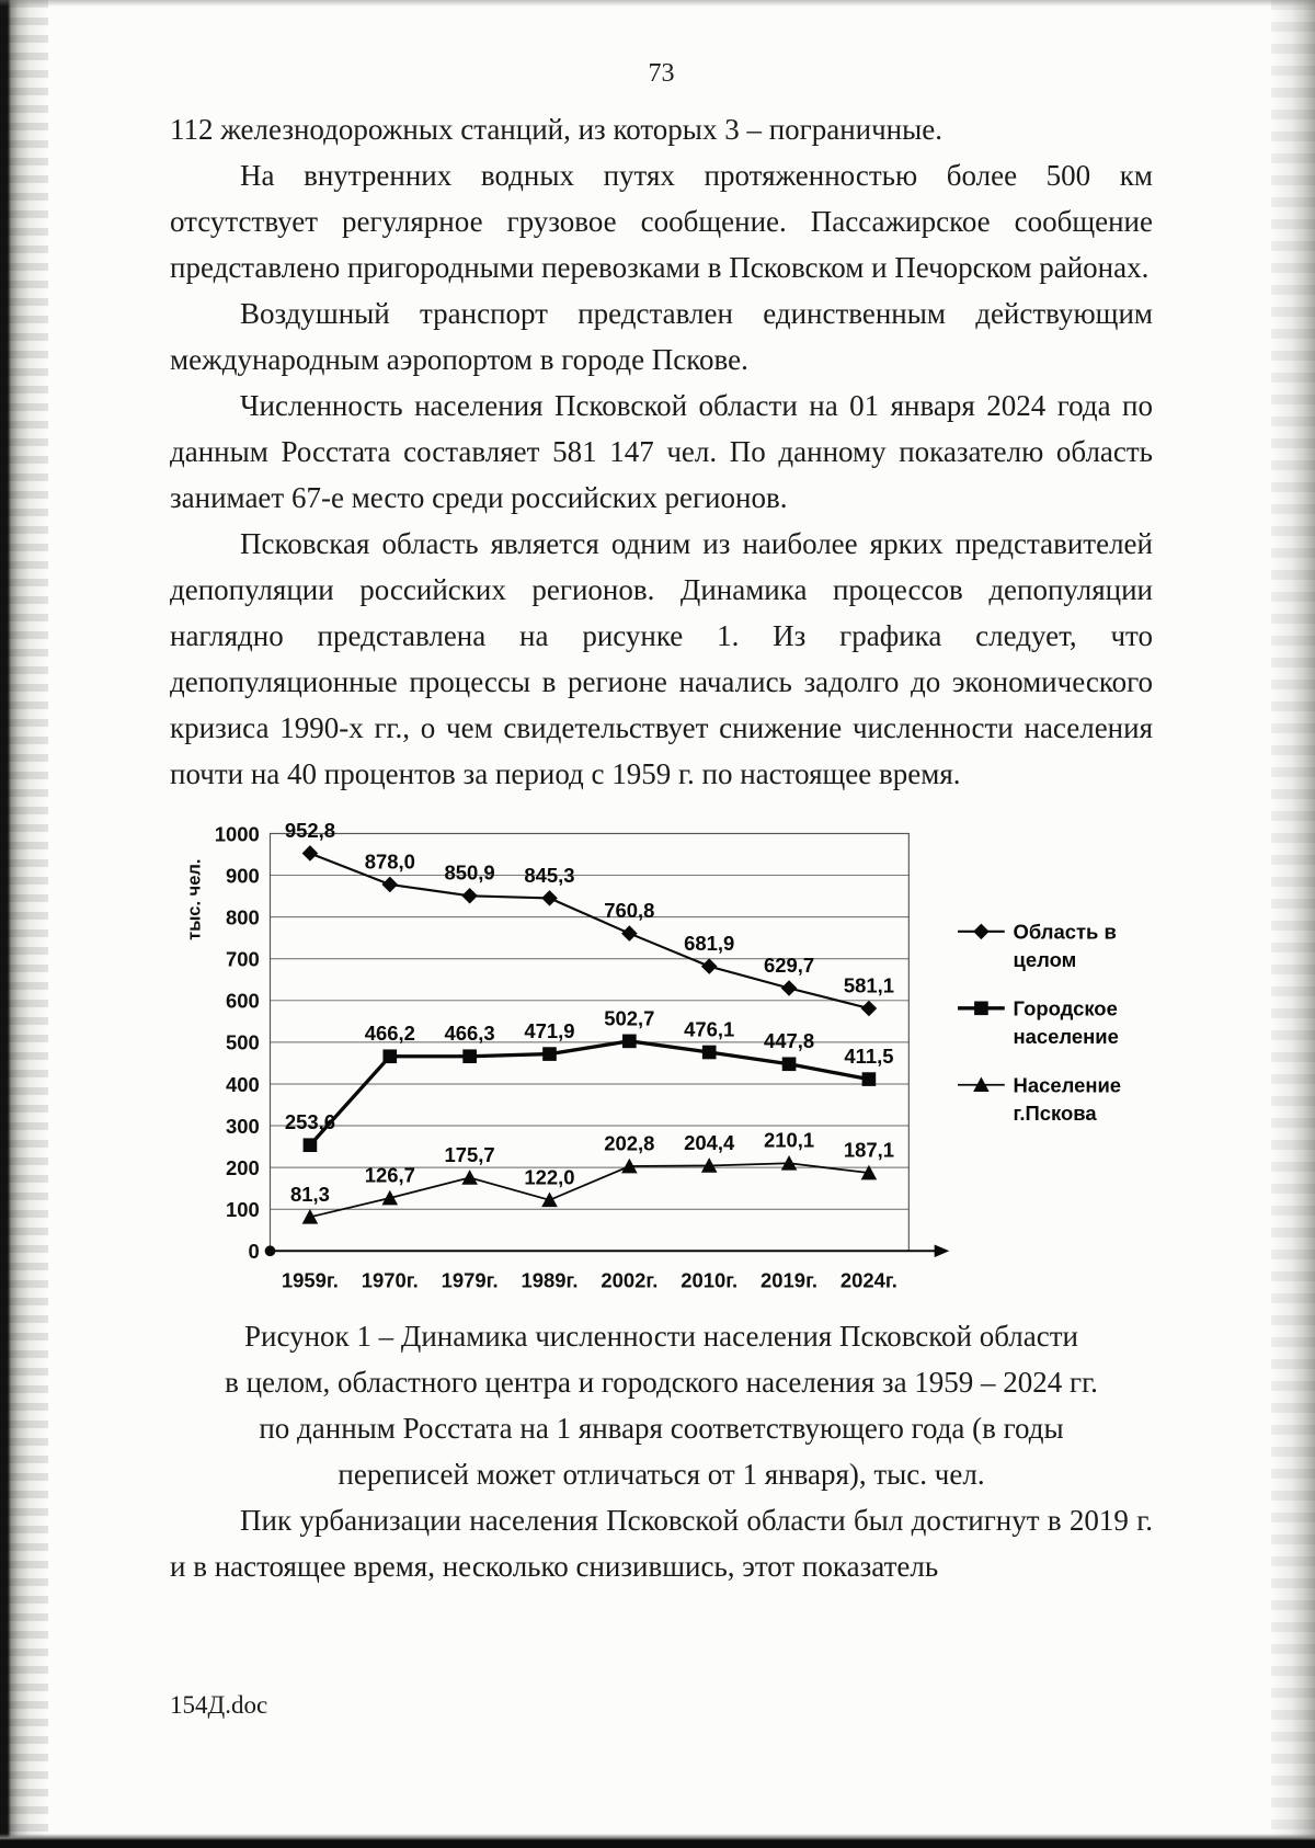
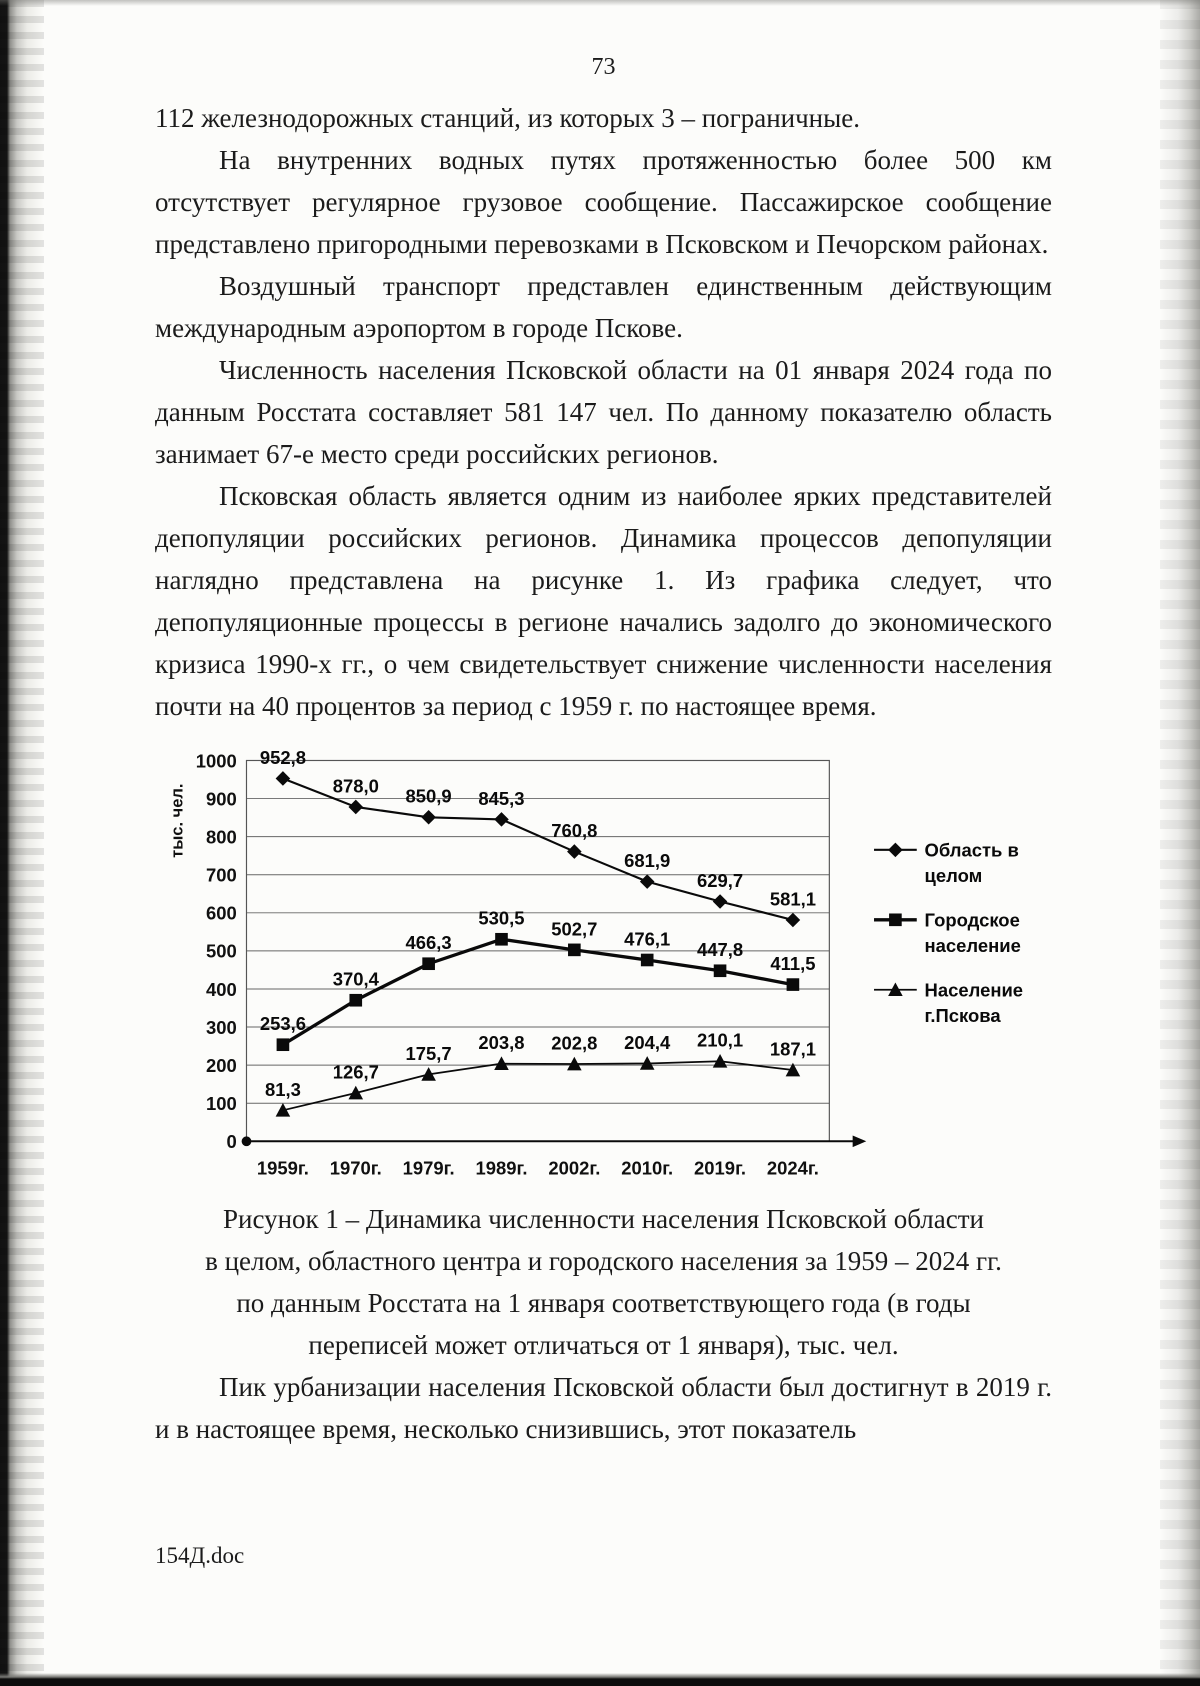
Городское население/1970г.: 466,2 -> 370,4
Городское население/1989г.: 471,9 -> 530,5
Население г.Пскова/1989г.: 122,0 -> 203,8
